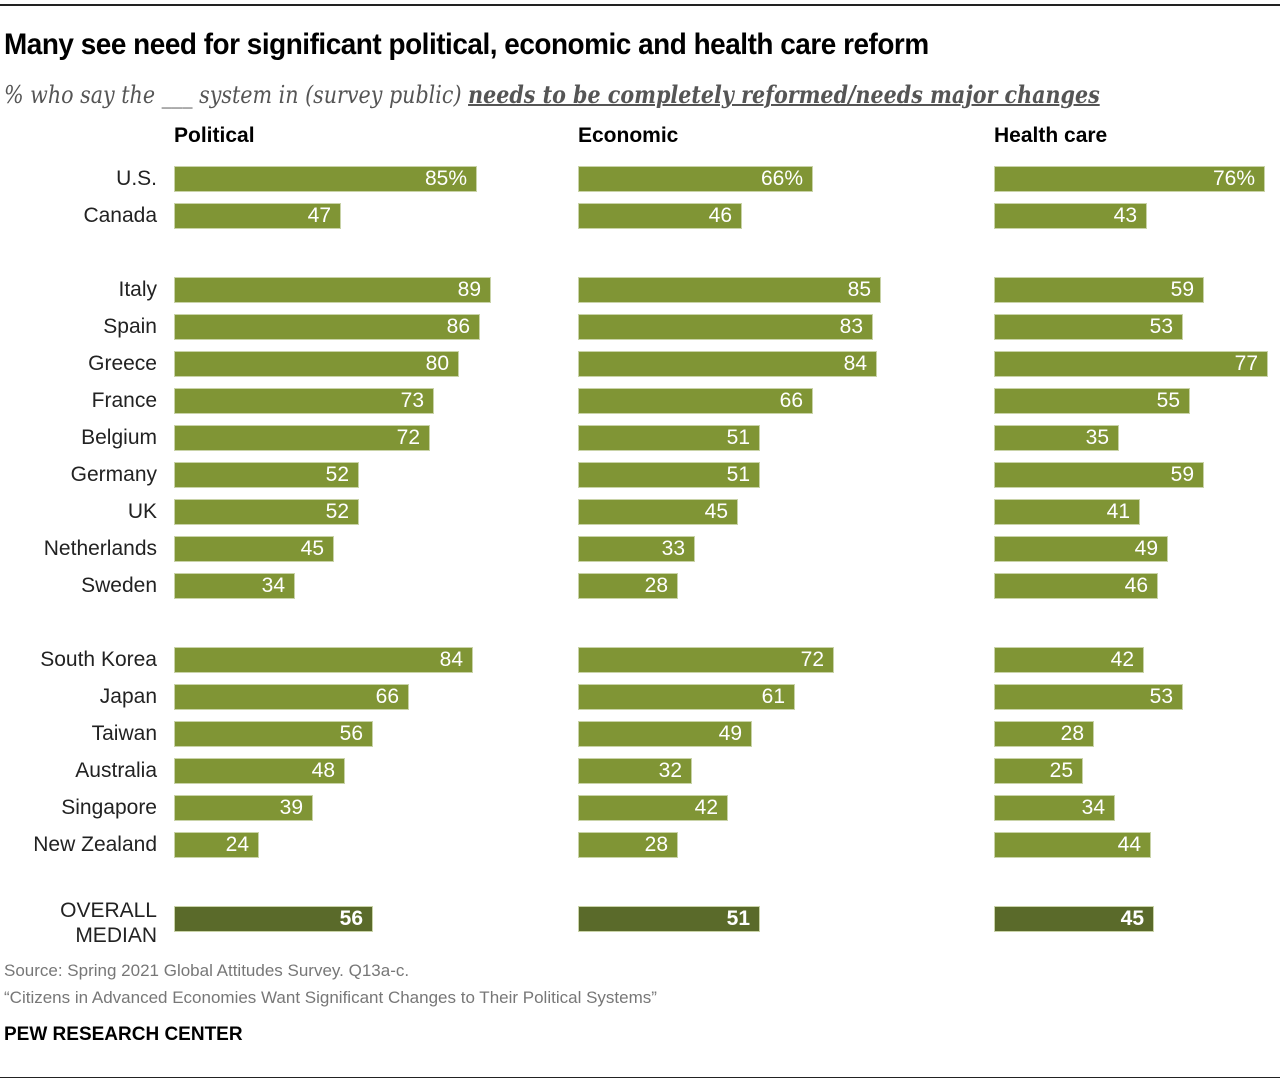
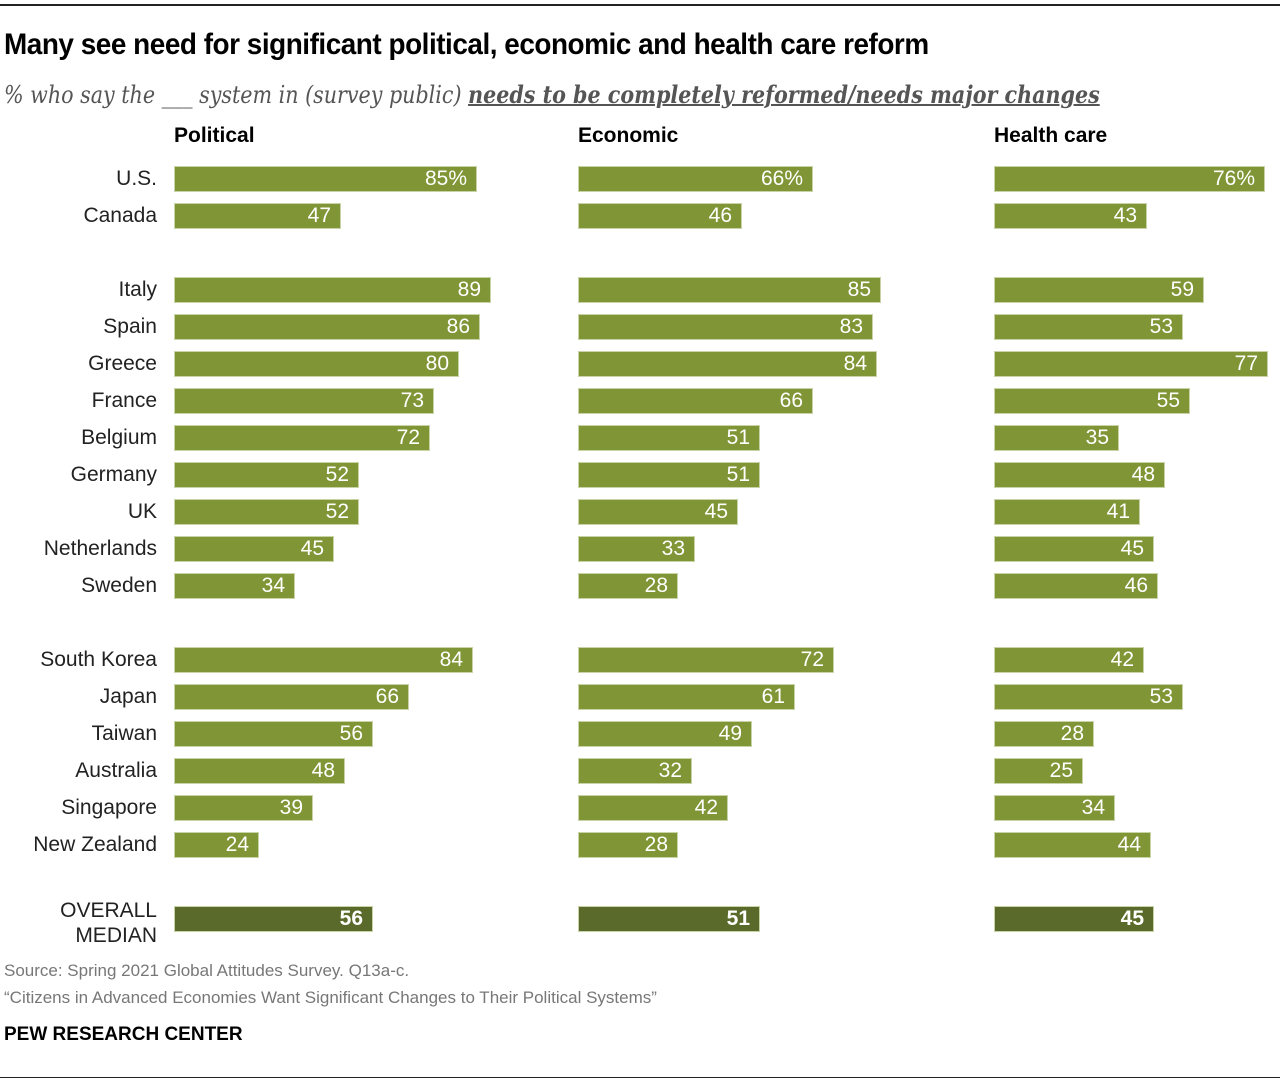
Health care/Germany: 59 -> 48
Health care/Netherlands: 49 -> 45
